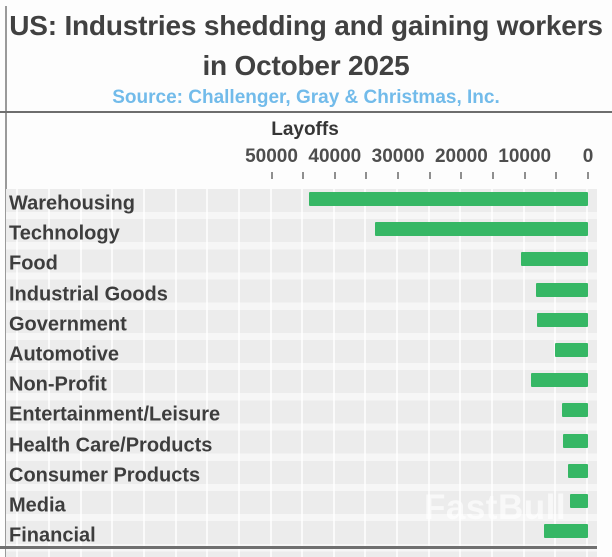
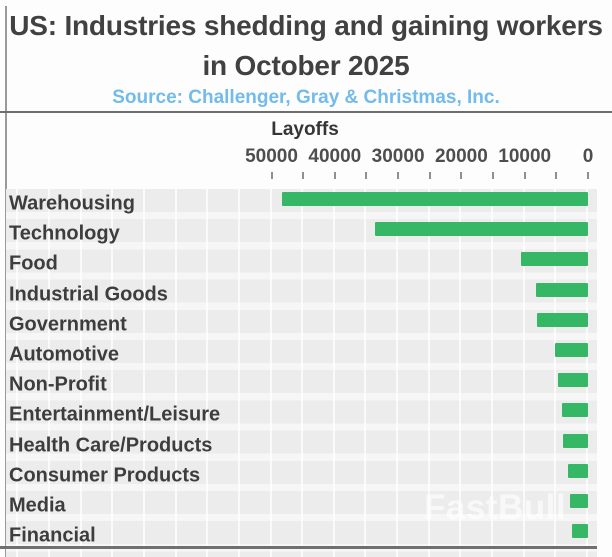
Warehousing: 44000 -> 48000
Non-Profit: 9000 -> 5000
Financial: 7000 -> 3000
